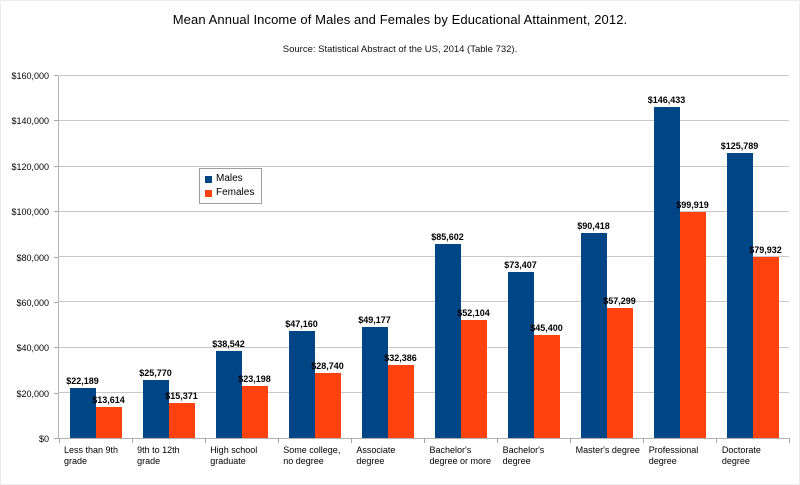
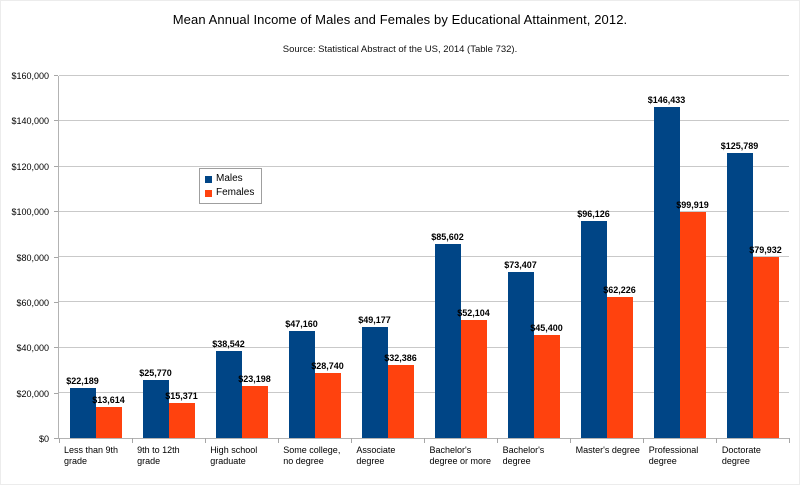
Males/Master's degree: $90,418 -> $96,126
Females/Master's degree: $57,299 -> $62,226
